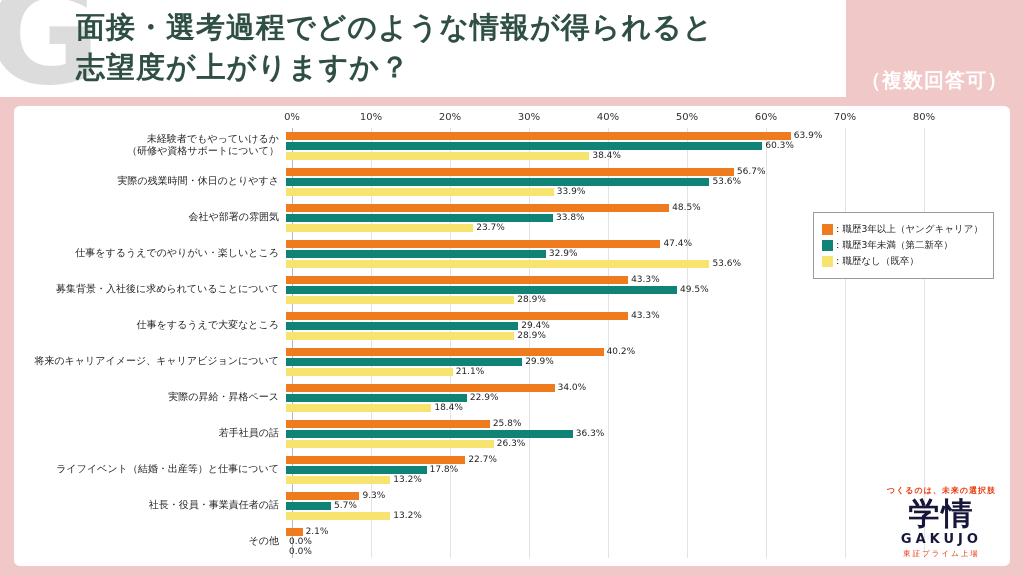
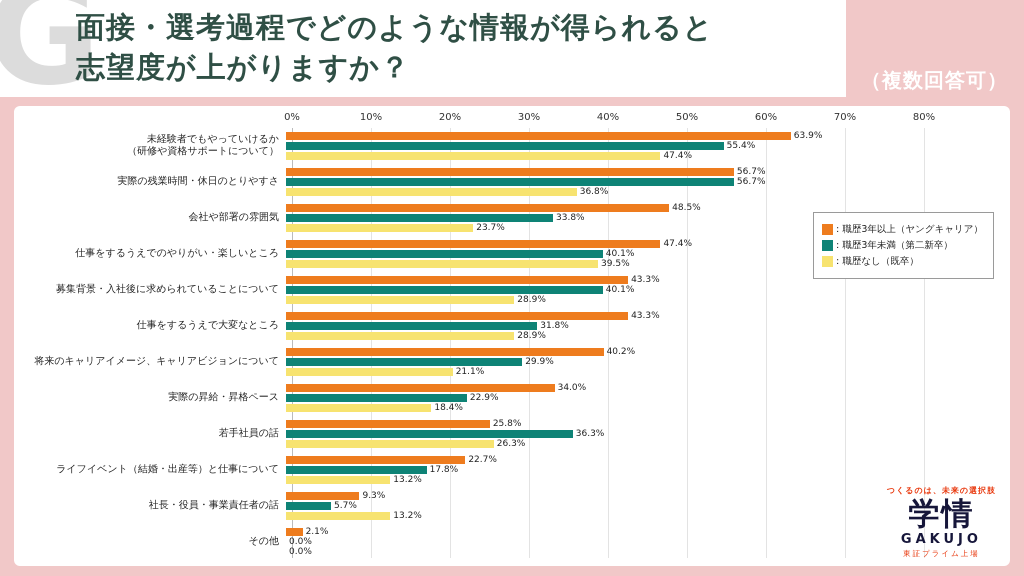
：職歴3年未満（第二新卒）/未経験者でもやっていけるか （研修や資格サポートについて）: 60.3% -> 55.4%
：職歴なし（既卒）/未経験者でもやっていけるか （研修や資格サポートについて）: 38.4% -> 47.4%
：職歴3年未満（第二新卒）/実際の残業時間・休日のとりやすさ: 53.6% -> 56.7%
：職歴なし（既卒）/実際の残業時間・休日のとりやすさ: 33.9% -> 36.8%
：職歴3年未満（第二新卒）/仕事をするうえでのやりがい・楽しいところ: 32.9% -> 40.1%
：職歴なし（既卒）/仕事をするうえでのやりがい・楽しいところ: 53.6% -> 39.5%
：職歴3年未満（第二新卒）/募集背景・入社後に求められていることについて: 49.5% -> 40.1%
：職歴3年未満（第二新卒）/仕事をするうえで大変なところ: 29.4% -> 31.8%
